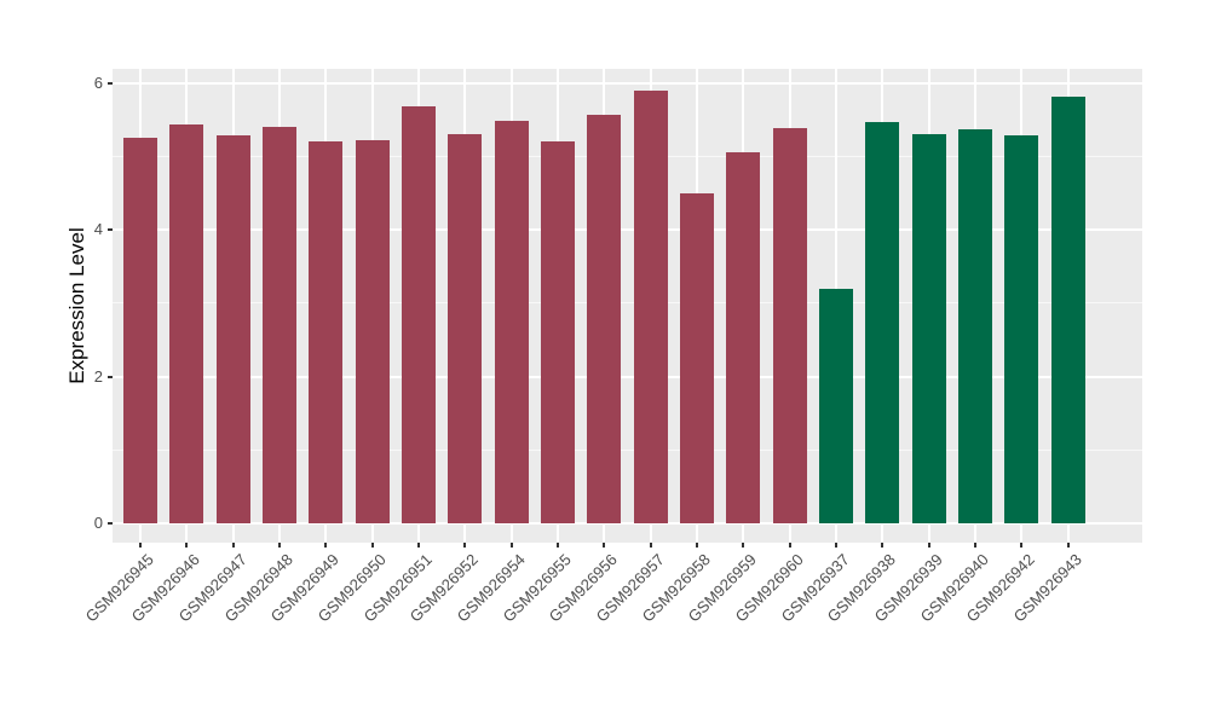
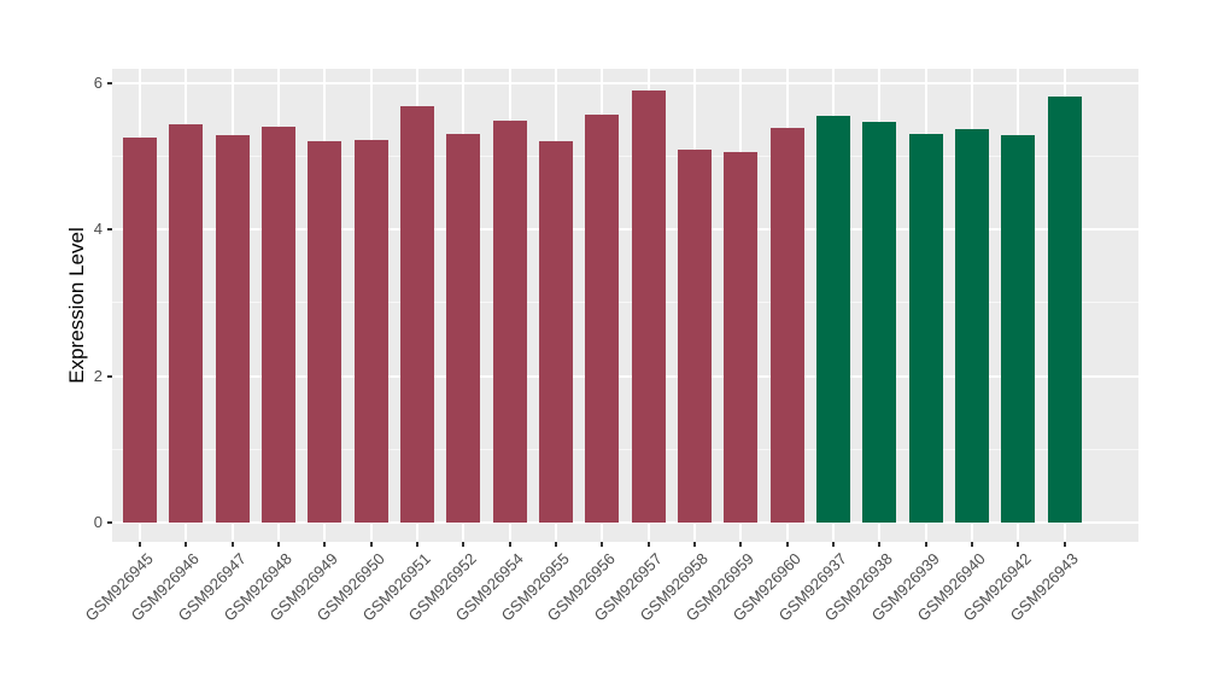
GSM926958: 4.5 -> 5.1
GSM926937: 3.2 -> 5.5
